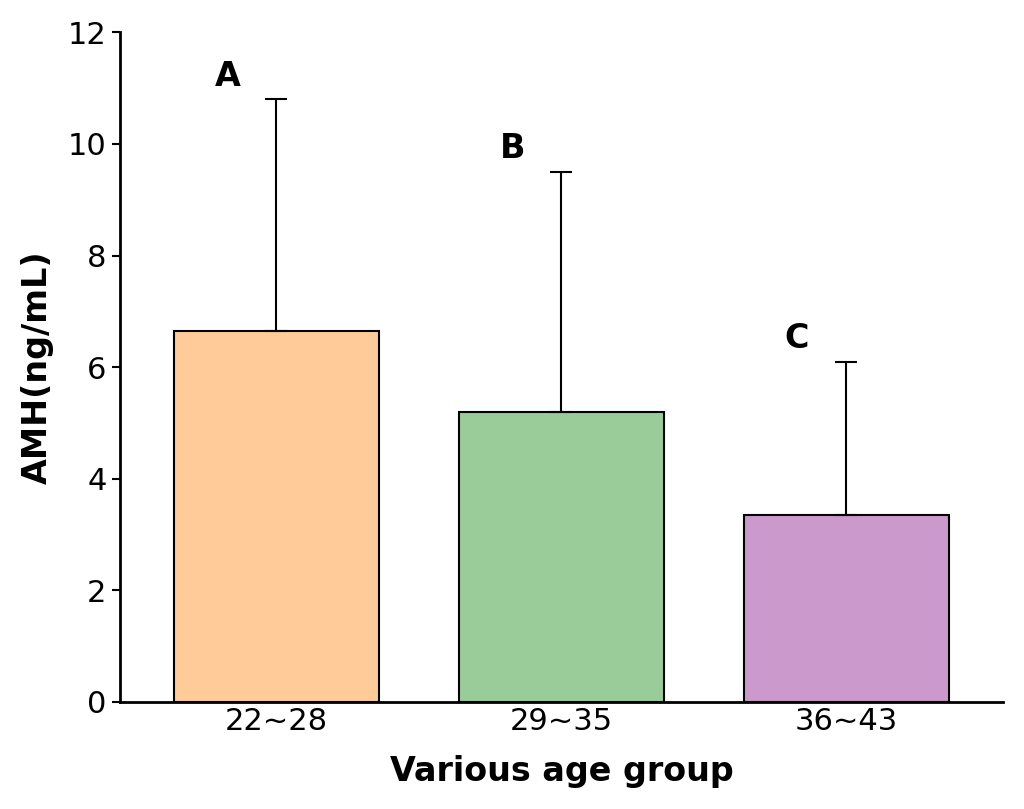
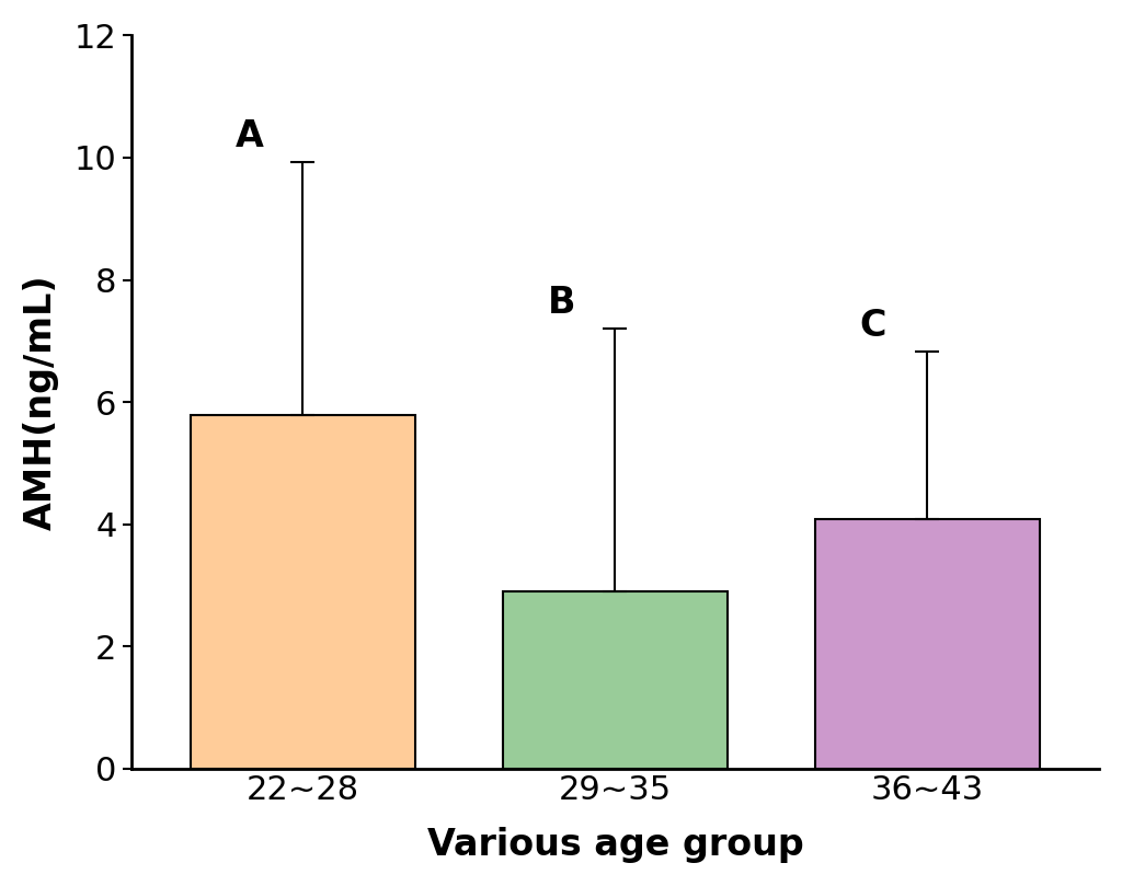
22~28: 6.65 -> 5.78
29~35: 5.20 -> 2.90
36~43: 3.35 -> 4.08
